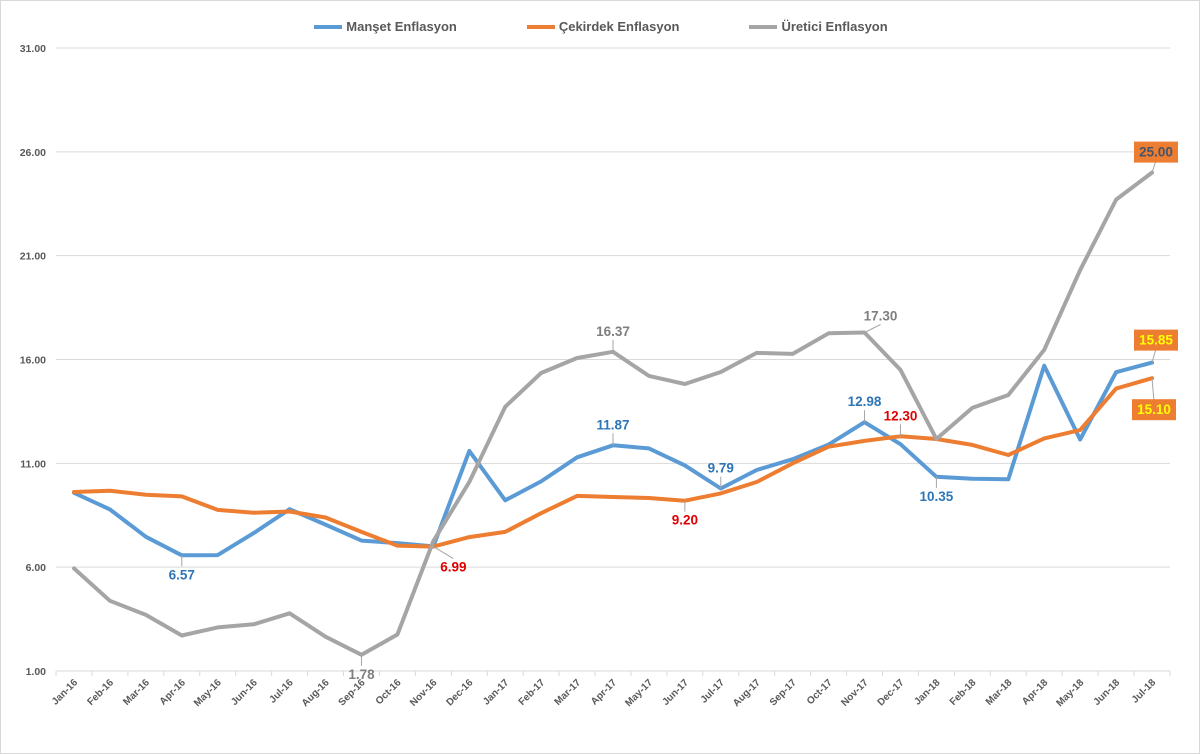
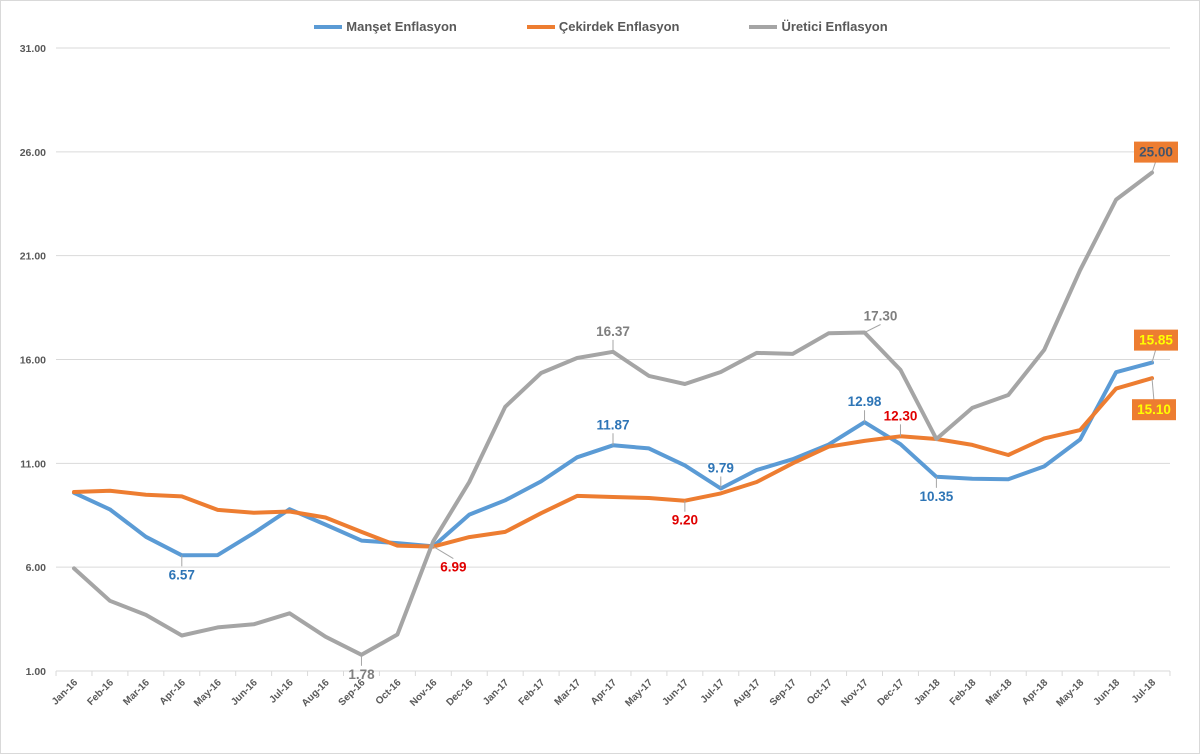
Manşet Enflasyon/Dec-16: 11.6 -> 8.5
Manşet Enflasyon/Apr-18: 15.7 -> 10.8
